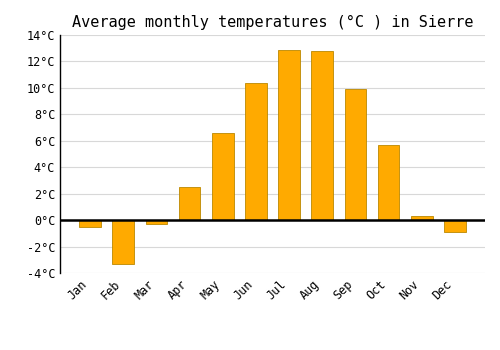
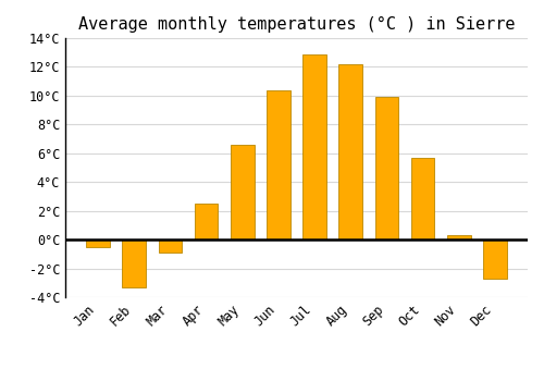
Mar: -0.3°C -> -0.9°C
Aug: 12.8°C -> 12.2°C
Dec: -0.9°C -> -2.7°C
